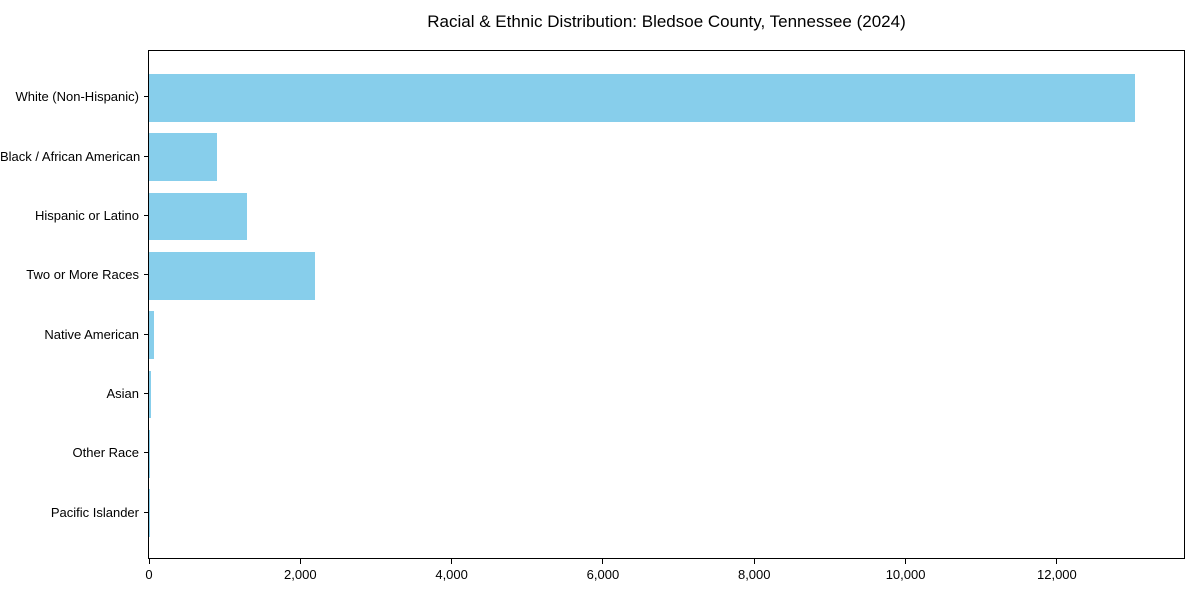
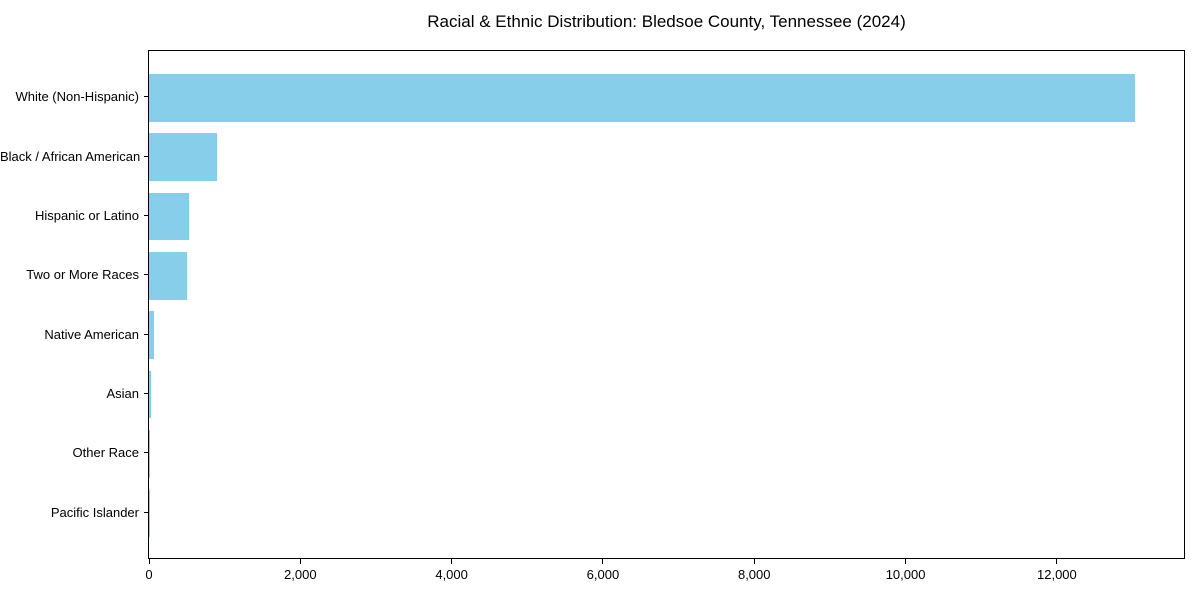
Hispanic or Latino: 1300 -> 500
Two or More Races: 2200 -> 500
